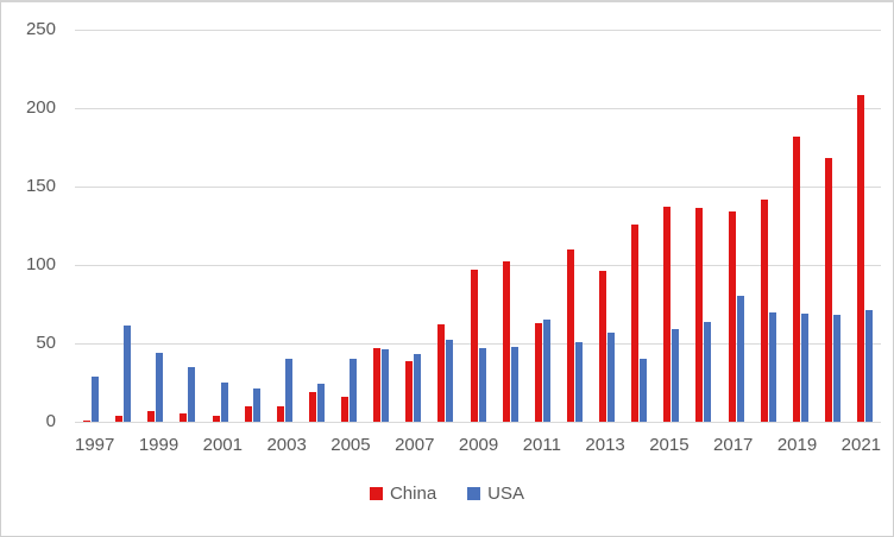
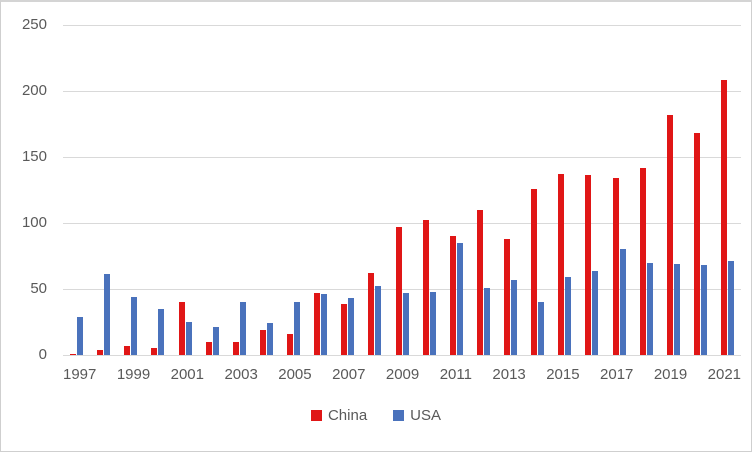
China/2001: 4 -> 40
China/2011: 63 -> 90
USA/2011: 65 -> 85
China/2013: 96 -> 88
